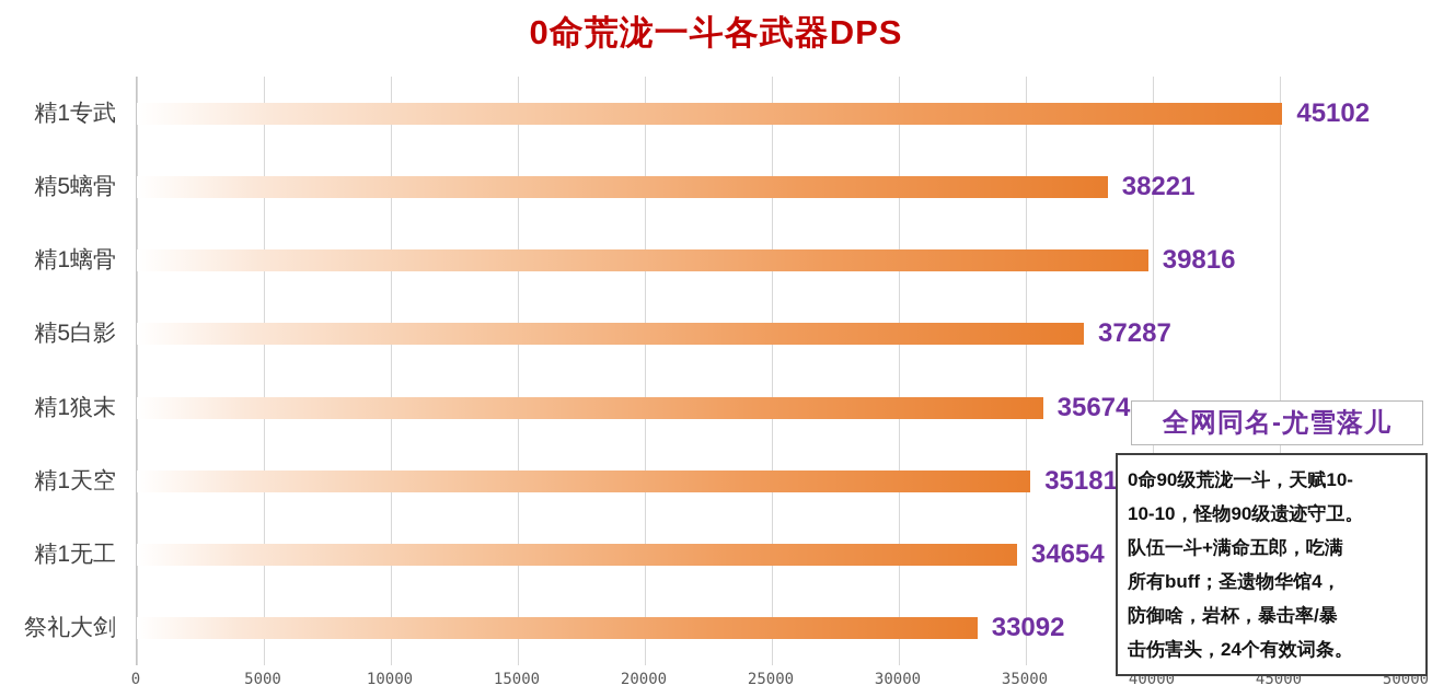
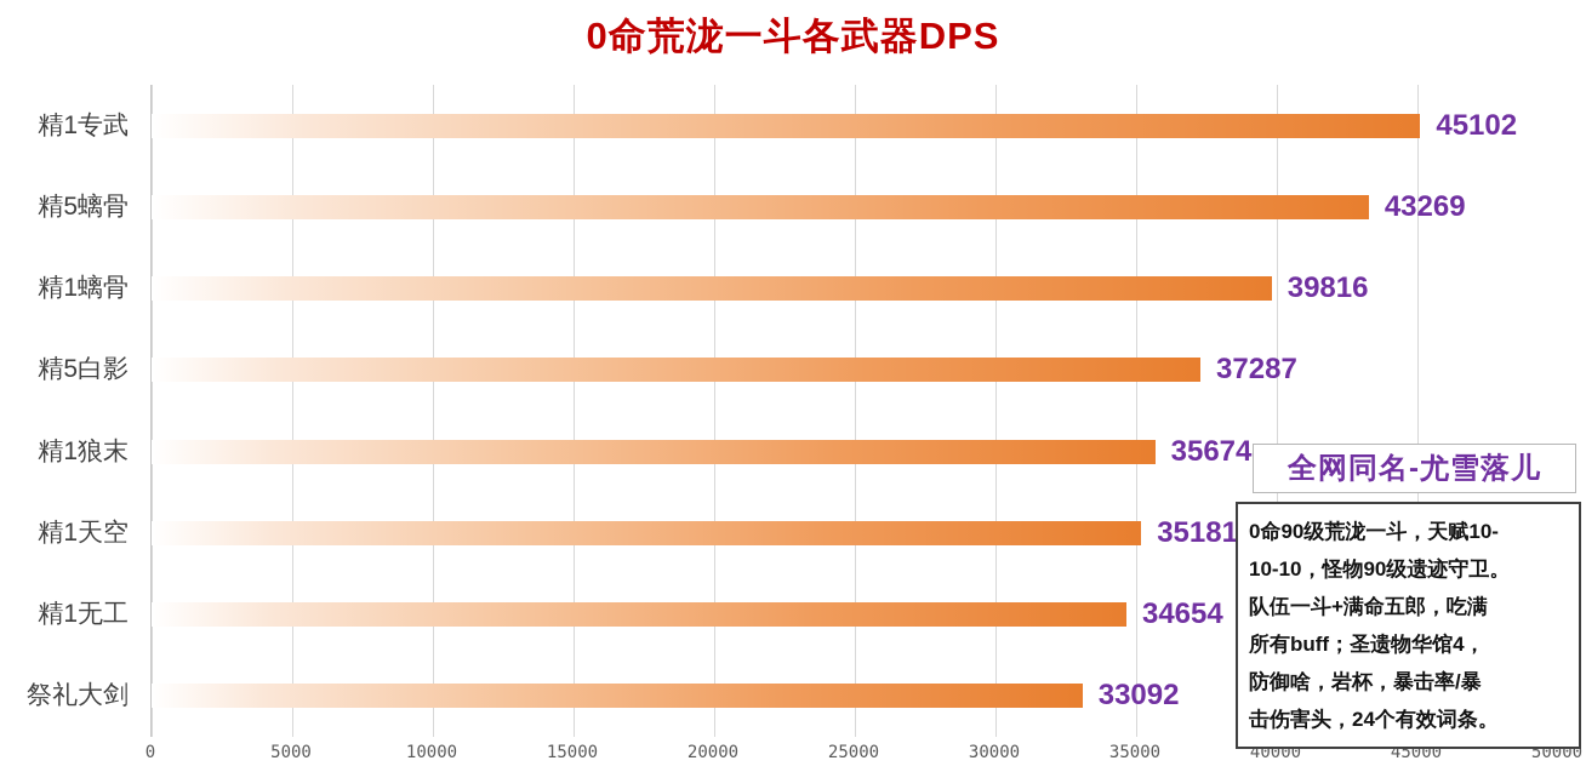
精5螭骨: 38221 -> 43269
